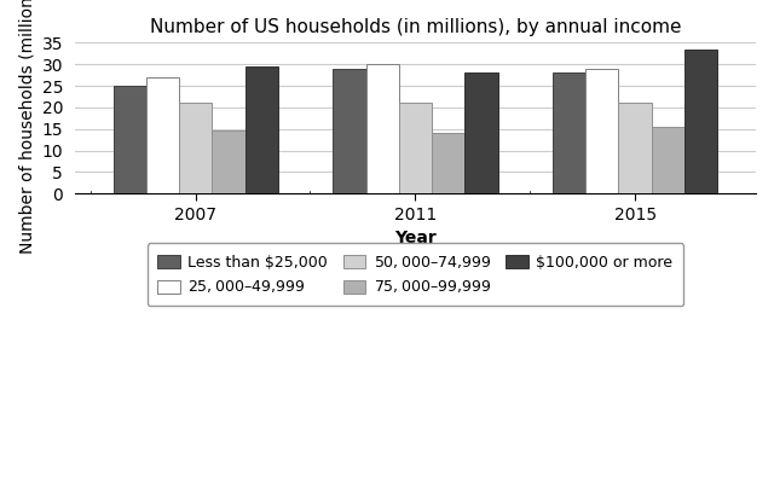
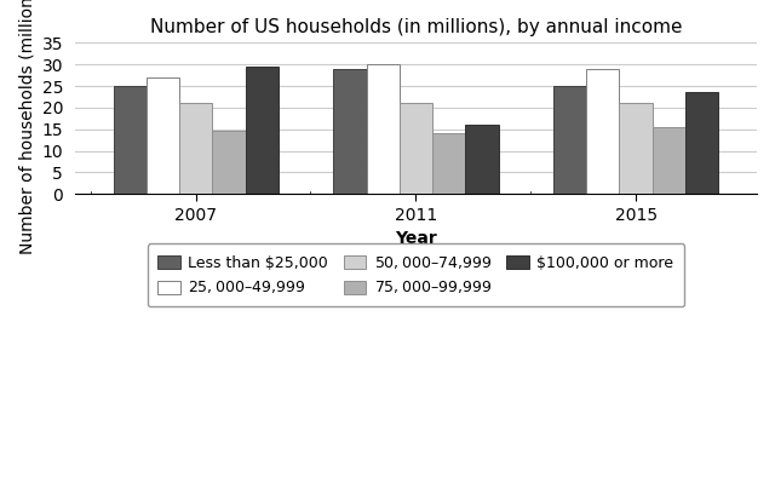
$100,000 or more/2011: 28.0 -> 16.0
Less than $25,000/2015: 28 -> 25
$100,000 or more/2015: 33.5 -> 23.5
